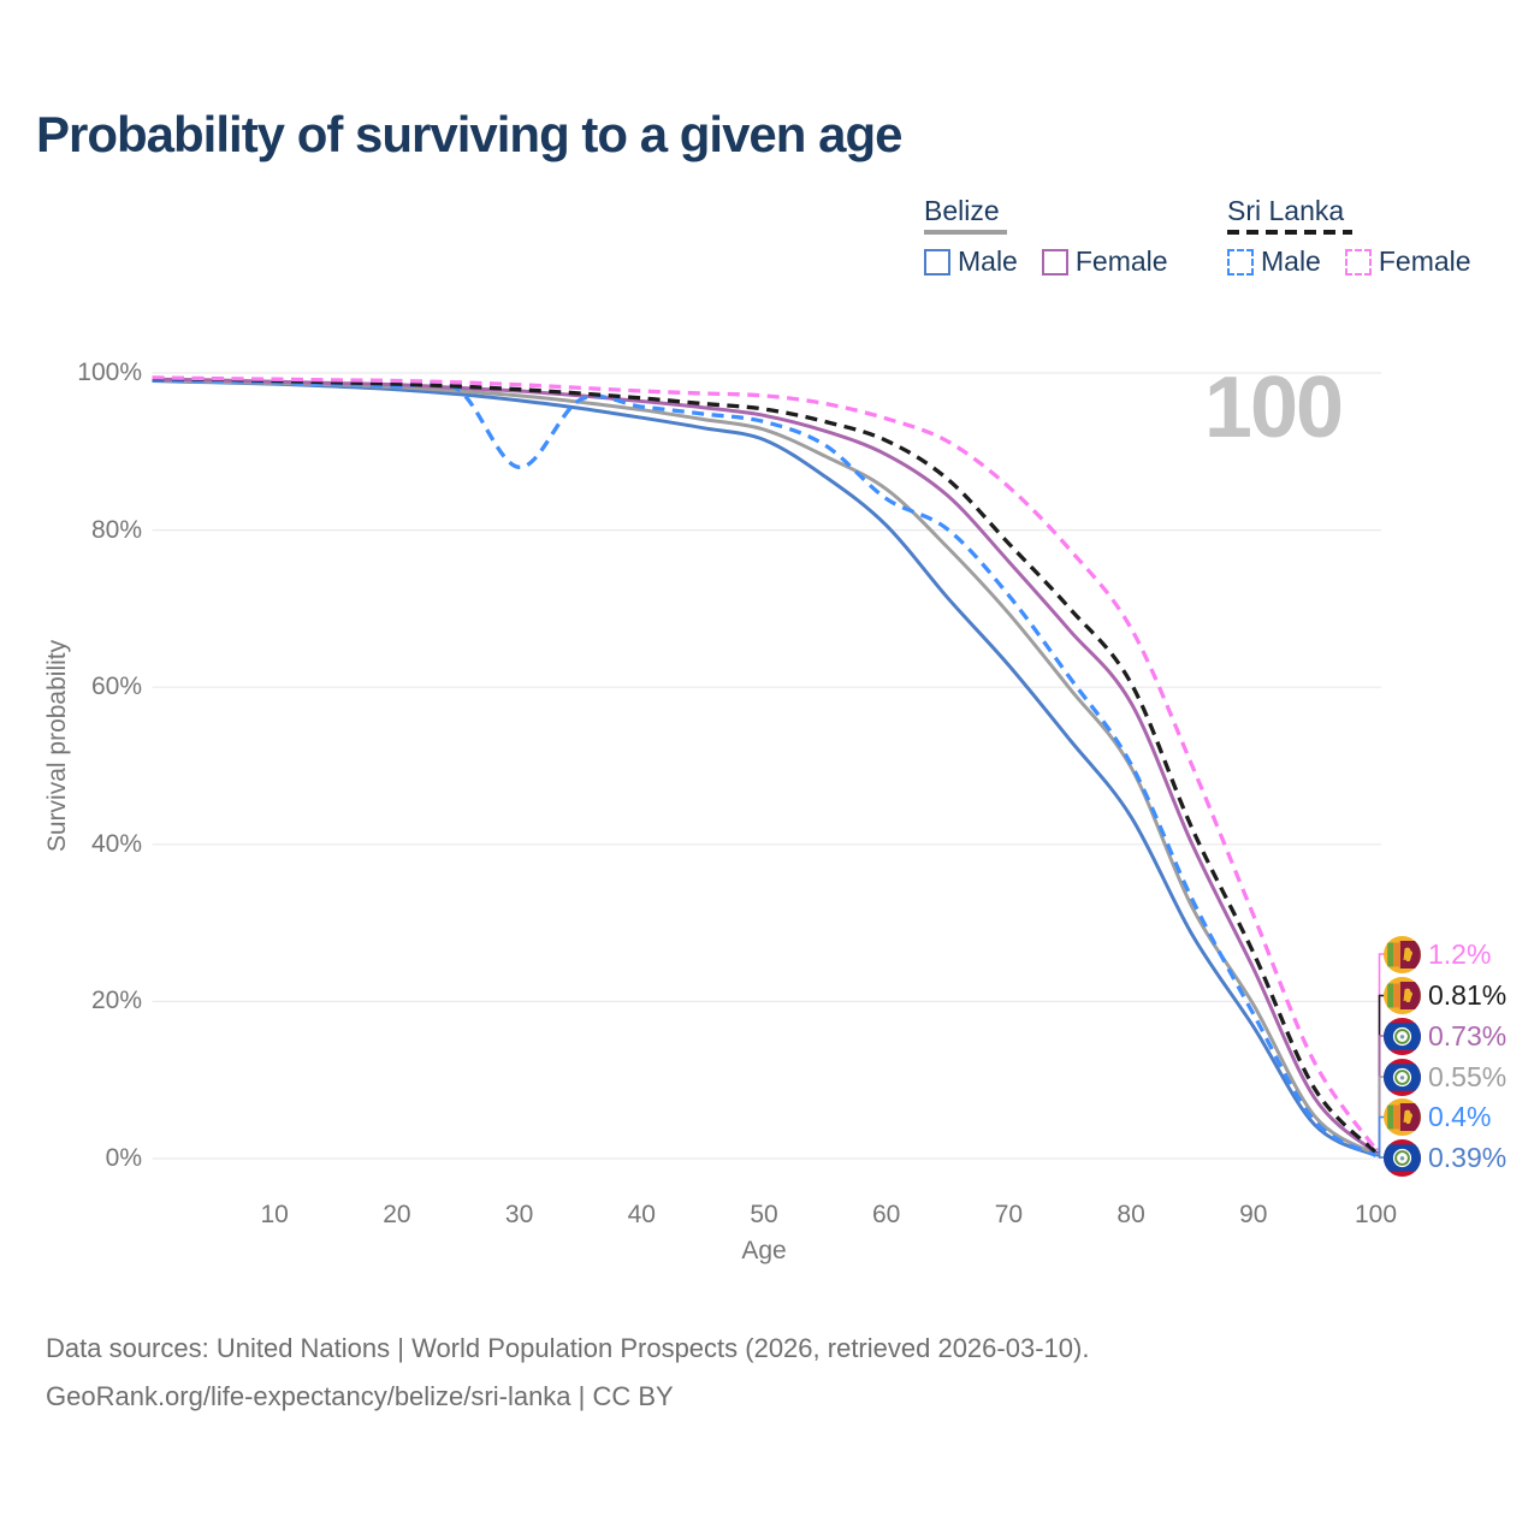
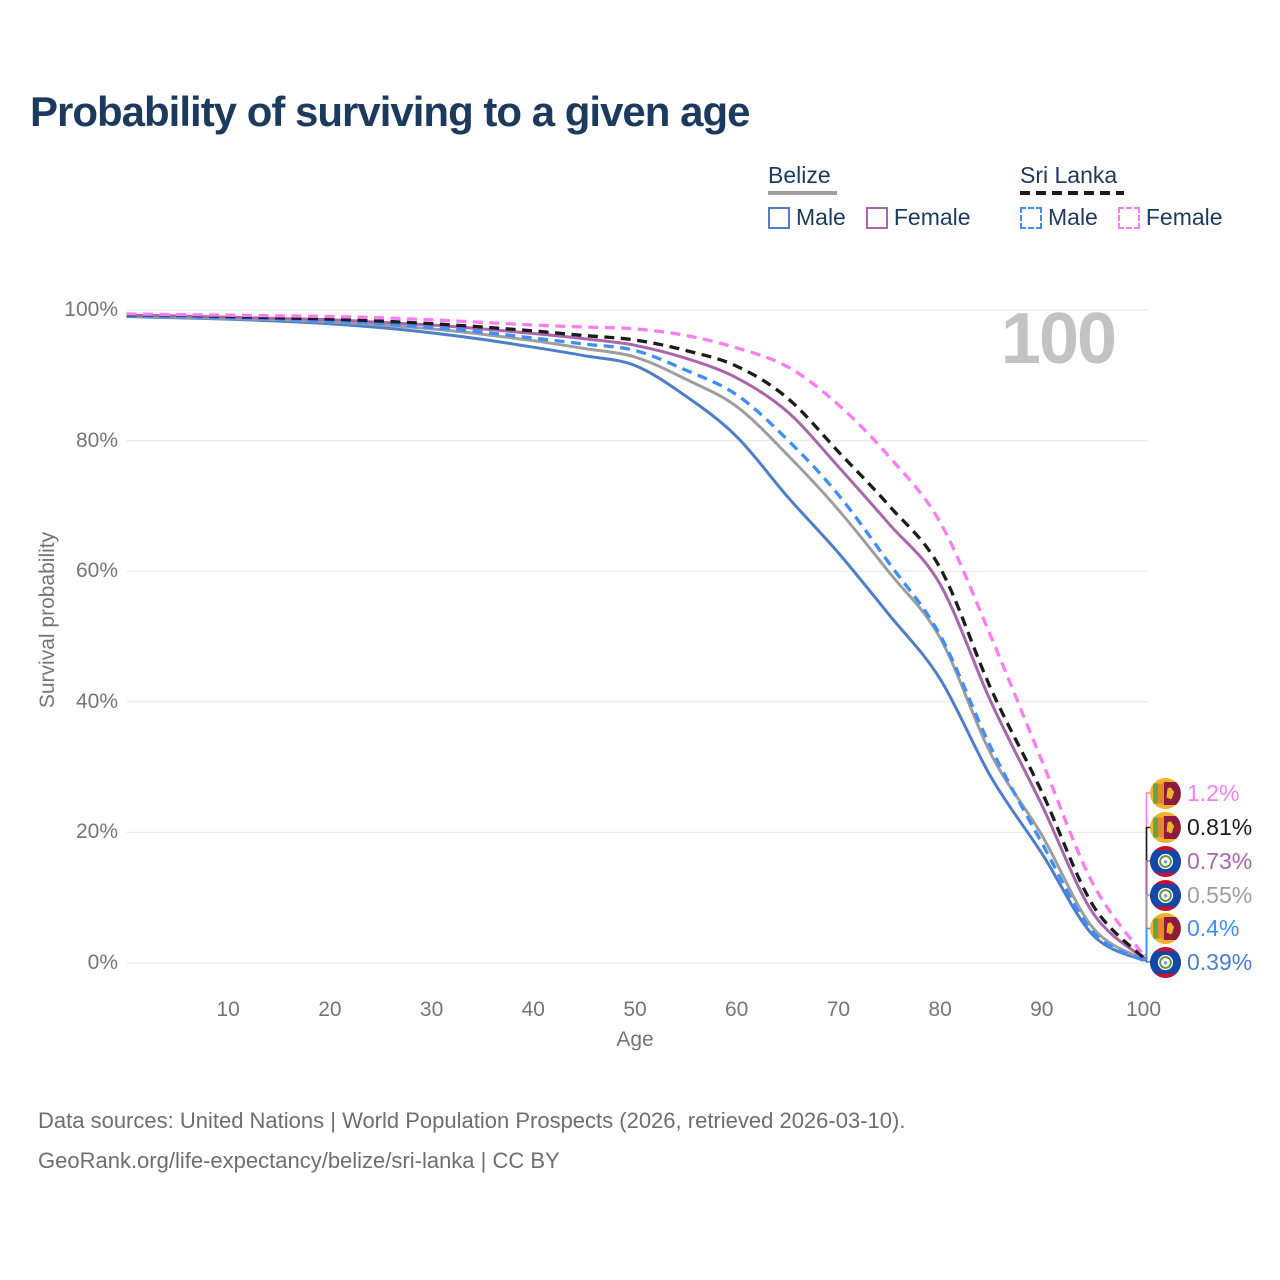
Sri Lanka Male/30: 88% -> 97%
Sri Lanka Male/60: 84% -> 87%
